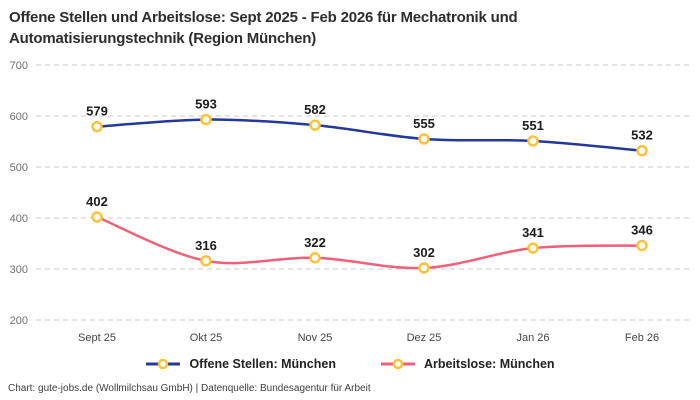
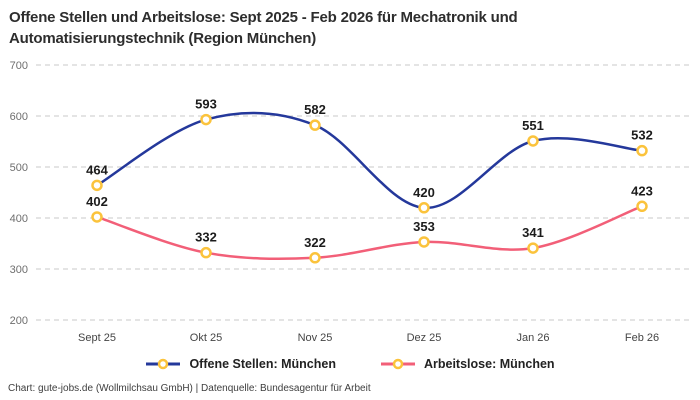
Offene Stellen: München/Sept 25: 579 -> 464
Arbeitslose: München/Okt 25: 316 -> 332
Offene Stellen: München/Dez 25: 555 -> 420
Arbeitslose: München/Dez 25: 302 -> 353
Arbeitslose: München/Feb 26: 346 -> 423
